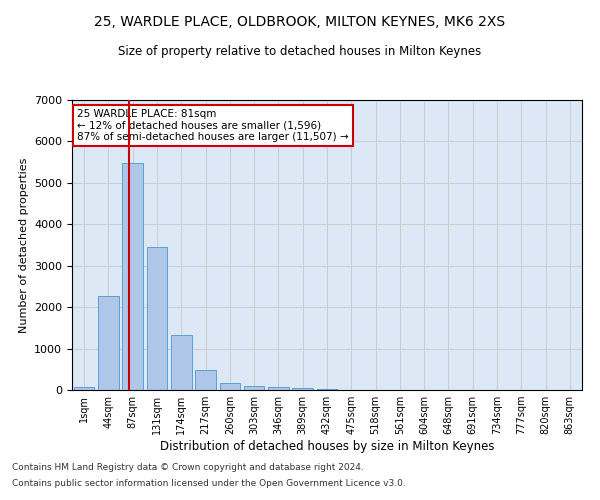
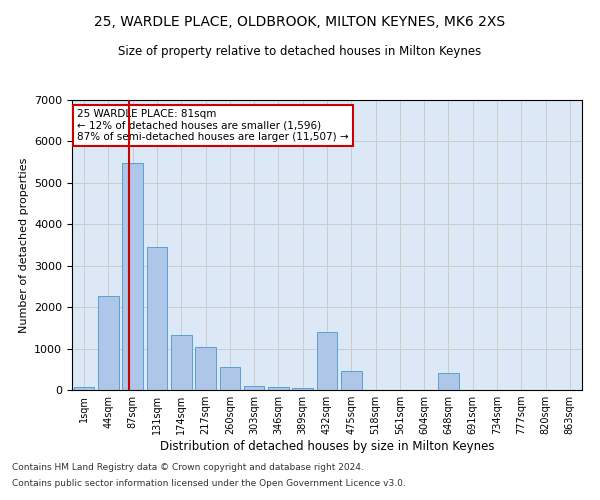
217sqm: 480 -> 1050
260sqm: 160 -> 550
432sqm: 20 -> 1400
475sqm: 10 -> 450
648sqm: 0 -> 400
